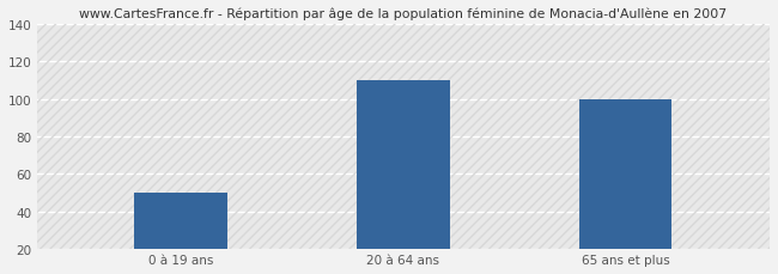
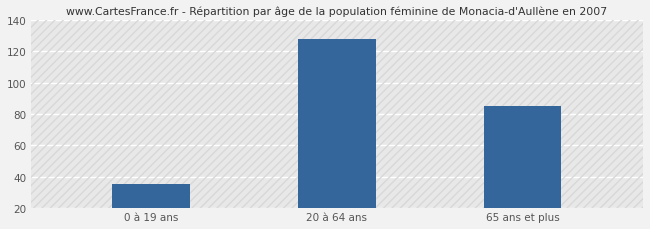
0 à 19 ans: 50 -> 35
20 à 64 ans: 110 -> 128
65 ans et plus: 100 -> 85
